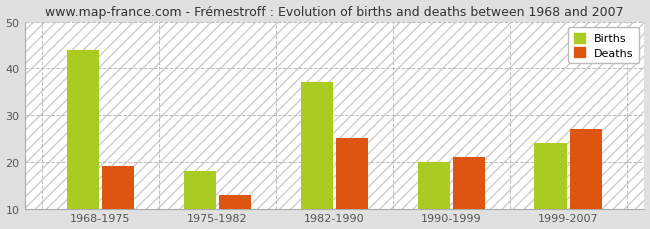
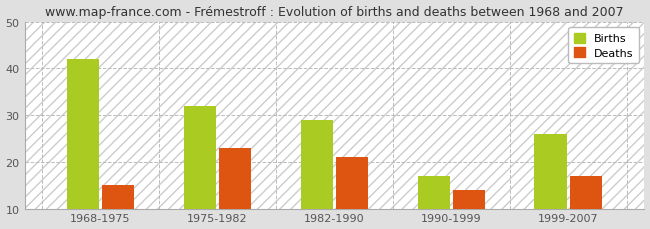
Births/1968-1975: 44 -> 42
Deaths/1968-1975: 19 -> 15
Births/1975-1982: 18 -> 32
Deaths/1975-1982: 13 -> 23
Births/1982-1990: 37 -> 29
Deaths/1982-1990: 25 -> 21
Births/1990-1999: 20 -> 17
Deaths/1990-1999: 21 -> 14
Births/1999-2007: 24 -> 26
Deaths/1999-2007: 27 -> 17
